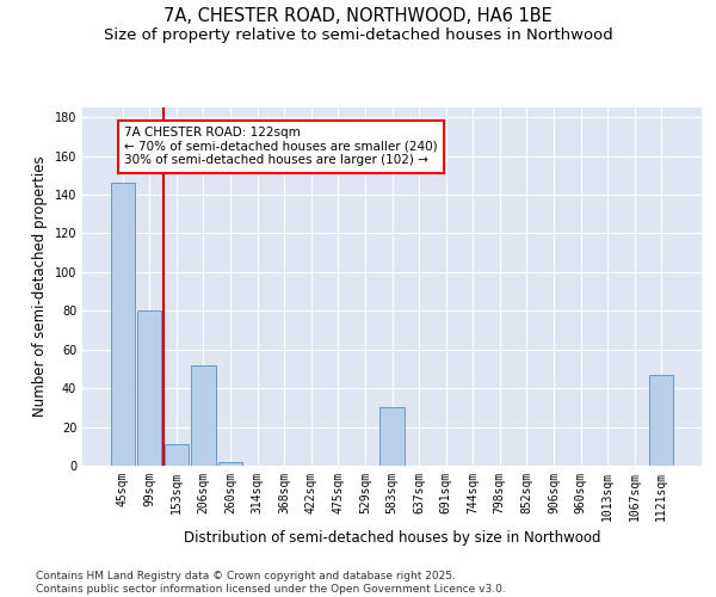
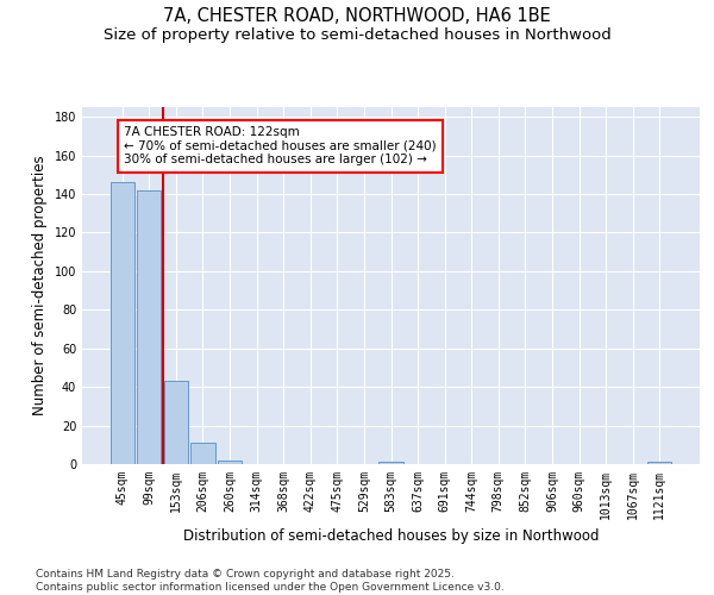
99sqm: 80 -> 142
153sqm: 11 -> 43
206sqm: 52 -> 11
583sqm: 30 -> 1
1121sqm: 47 -> 1
